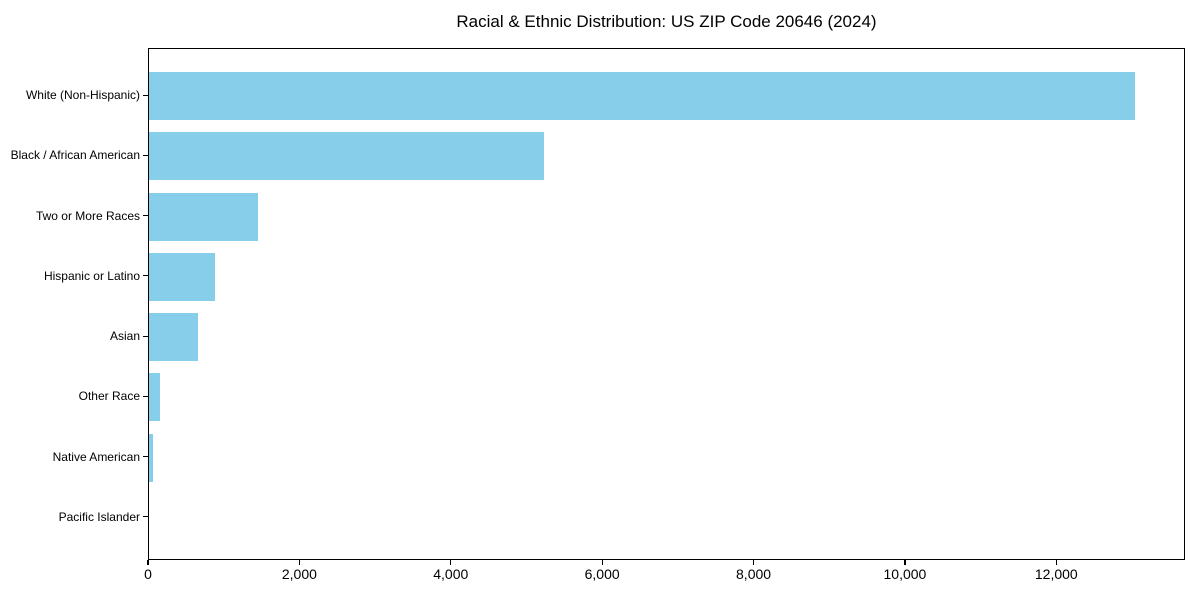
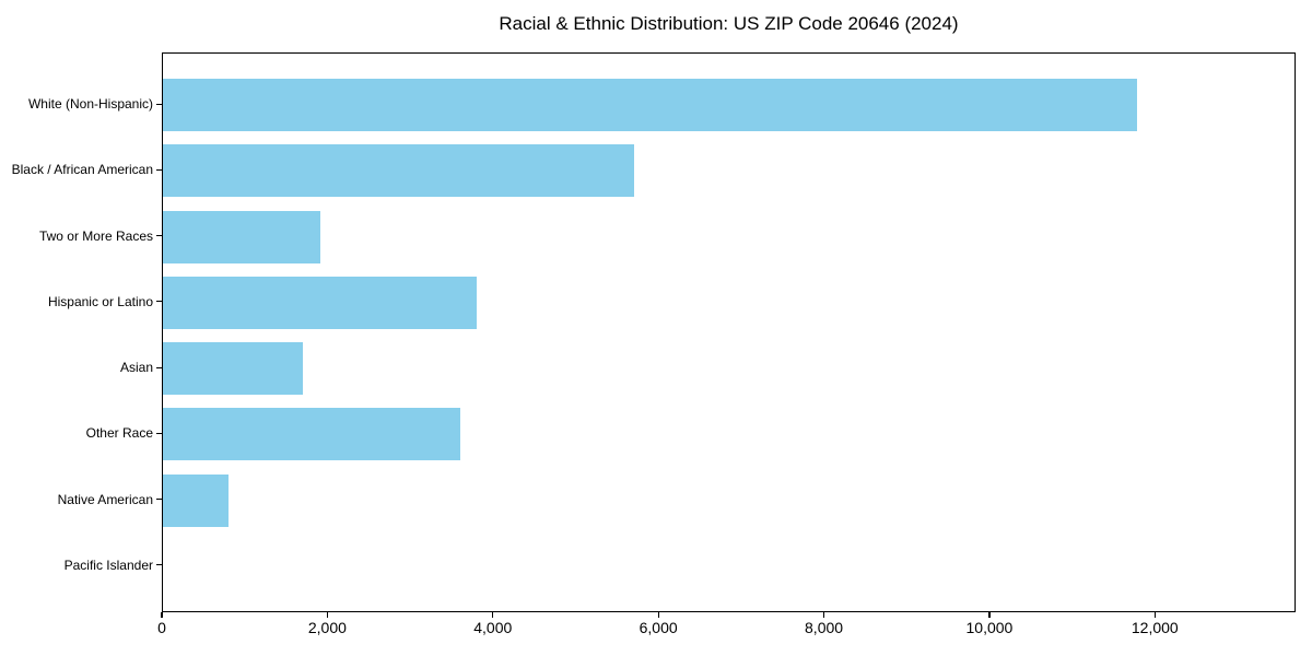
White (Non-Hispanic): 13000 -> 11800
Black / African American: 5200 -> 5700
Two or More Races: 1400 -> 1900
Hispanic or Latino: 900 -> 3800
Asian: 600 -> 1700
Other Race: 100 -> 3600
Native American: 100 -> 800
